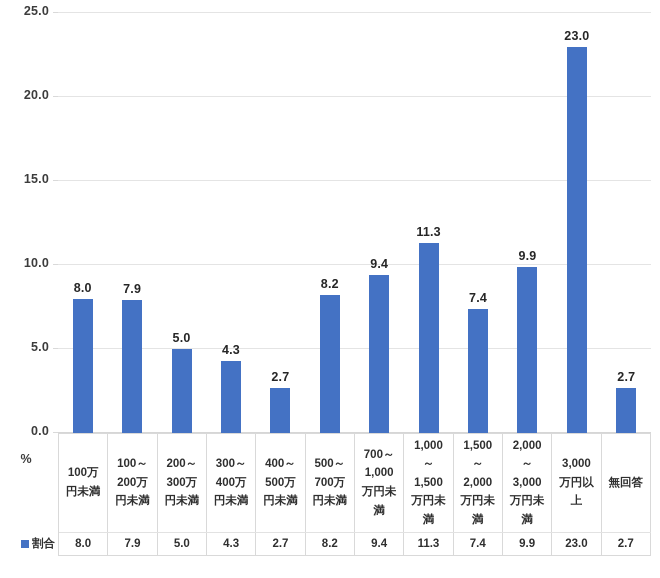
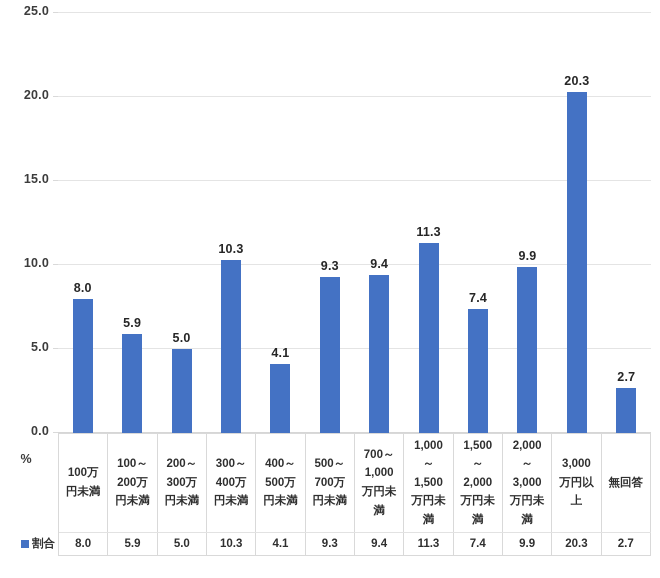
100～ 200万 円未満: 7.9 -> 5.9
300～ 400万 円未満: 4.3 -> 10.3
400～ 500万 円未満: 2.7 -> 4.1
500～ 700万 円未満: 8.2 -> 9.3
3,000 万円以上: 23.0 -> 20.3
